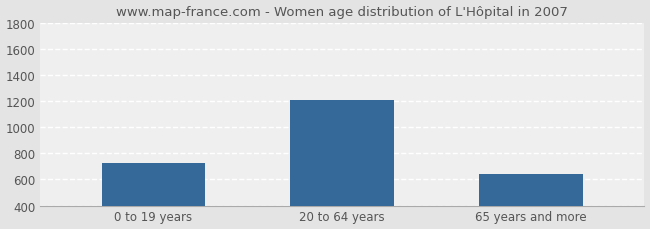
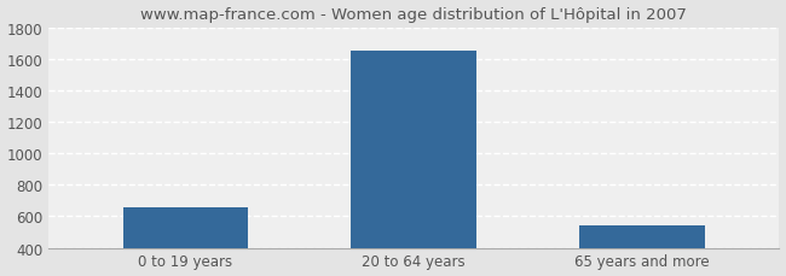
0 to 19 years: 730 -> 660
20 to 64 years: 1210 -> 1660
65 years and more: 640 -> 540
